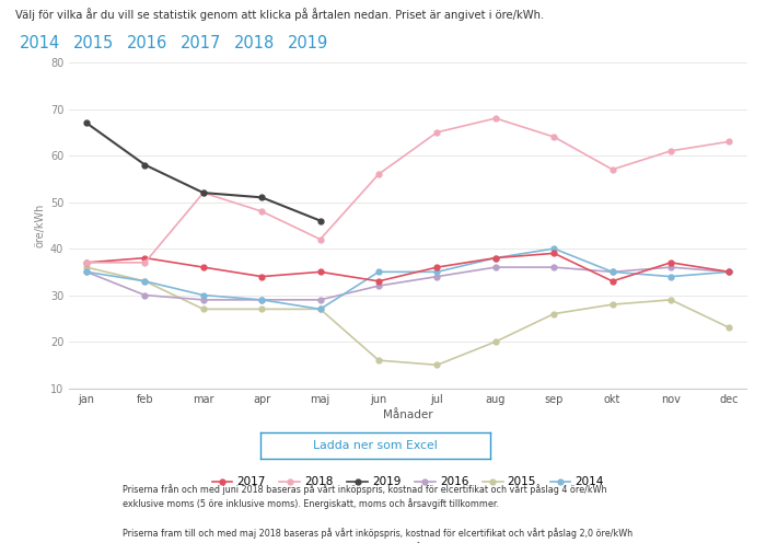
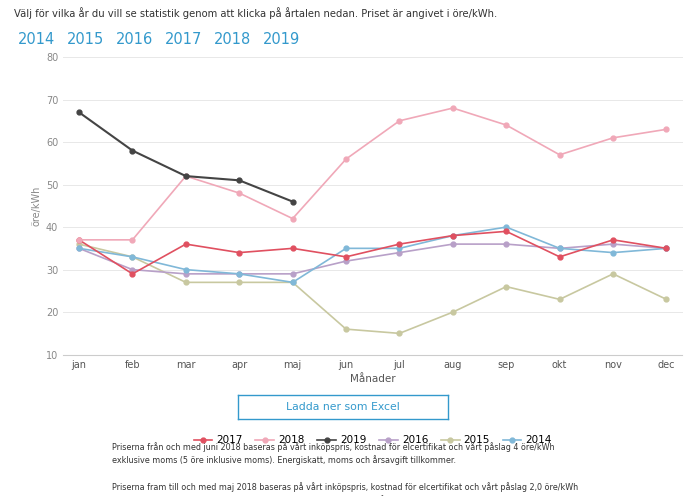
2017/feb: 38 -> 29
2015/okt: 28 -> 23
